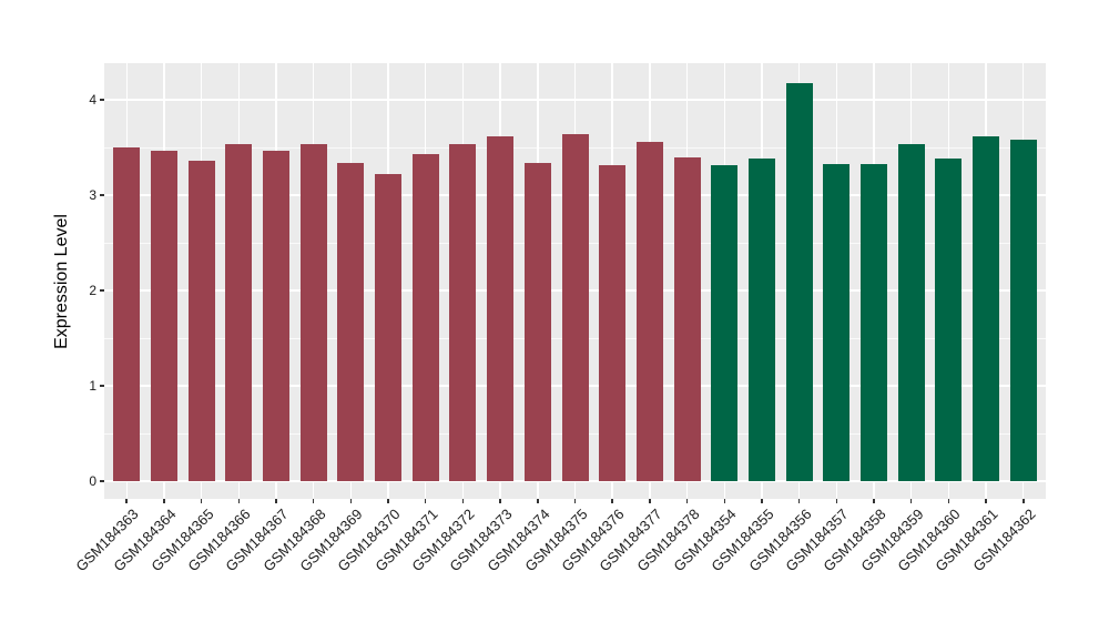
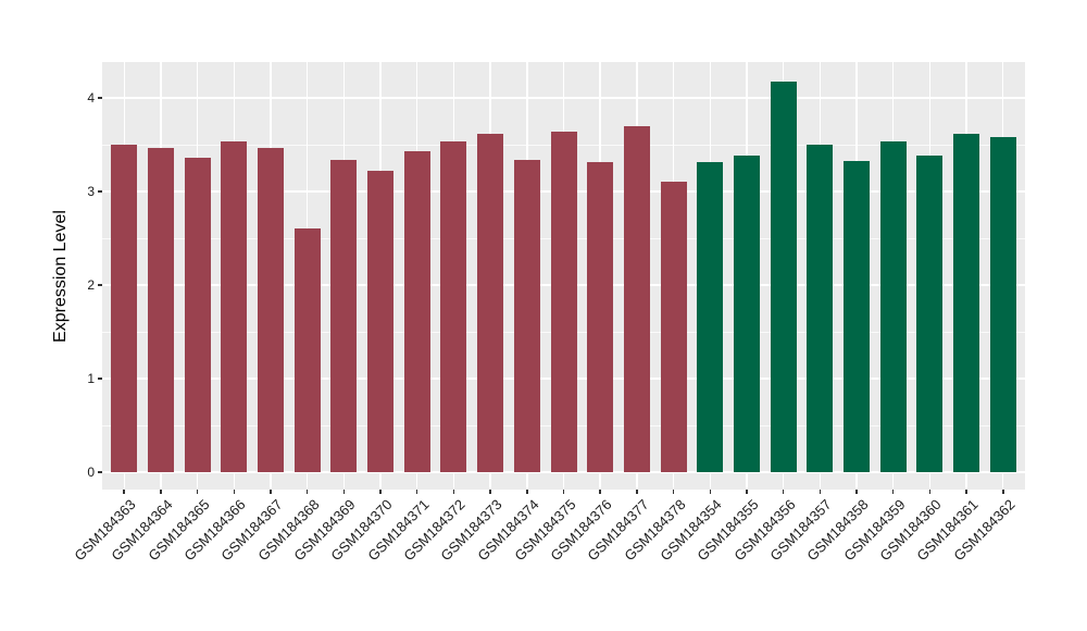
GSM184368: 3.5 -> 2.6
GSM184377: 3.6 -> 3.7
GSM184378: 3.4 -> 3.1
GSM184357: 3.3 -> 3.5
